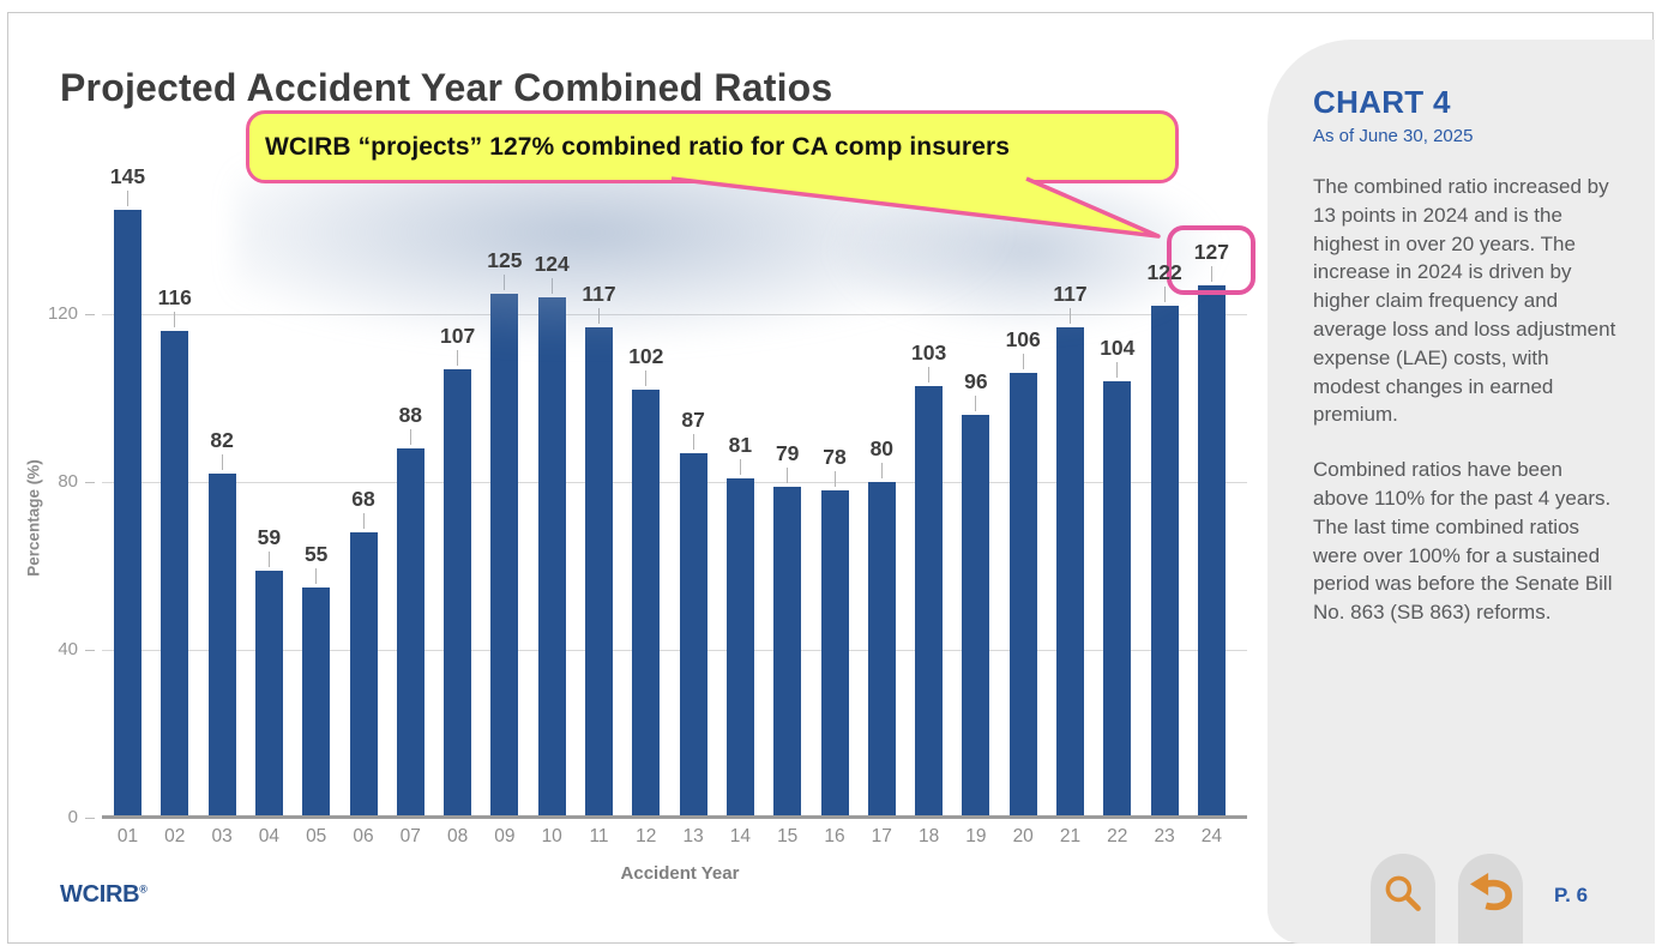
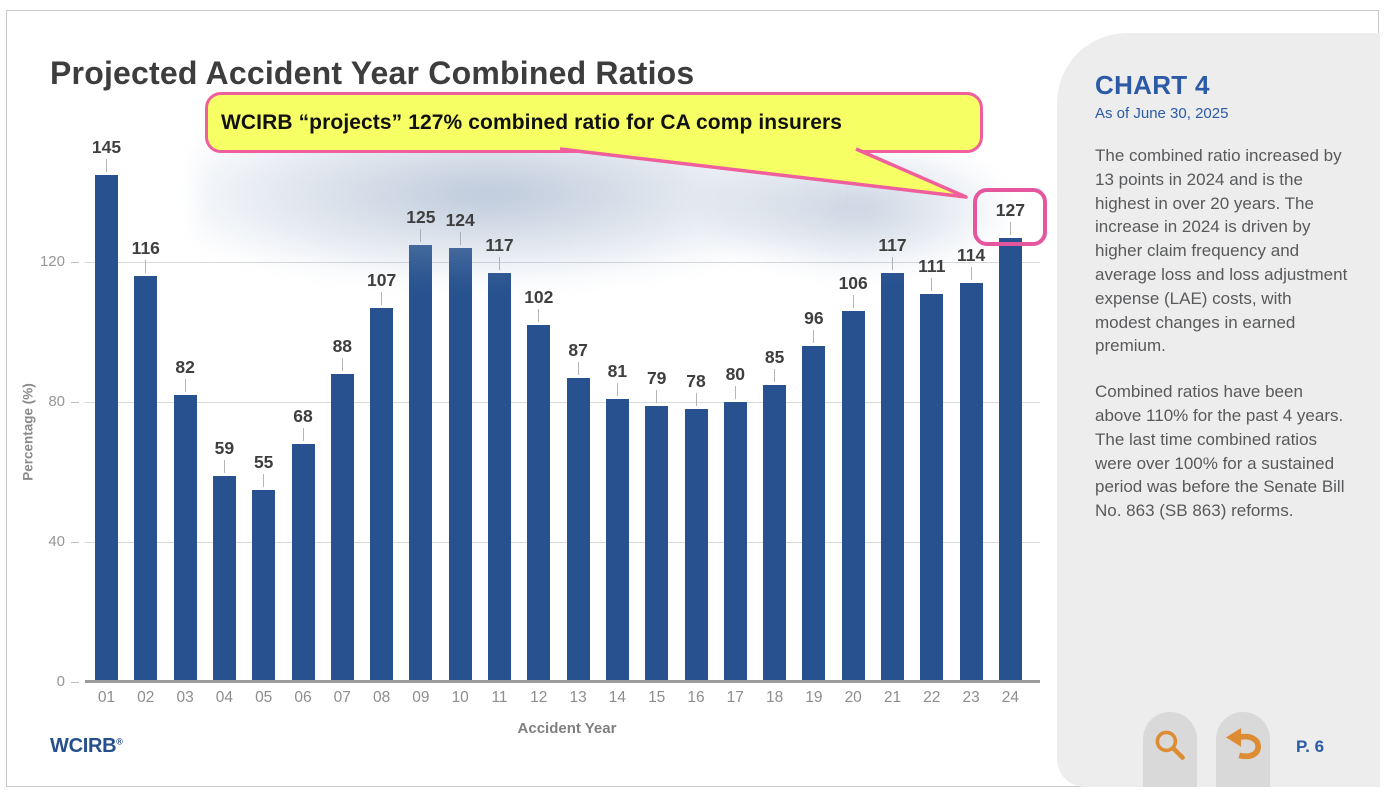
18: 103 -> 85
22: 104 -> 111
23: 122 -> 114
